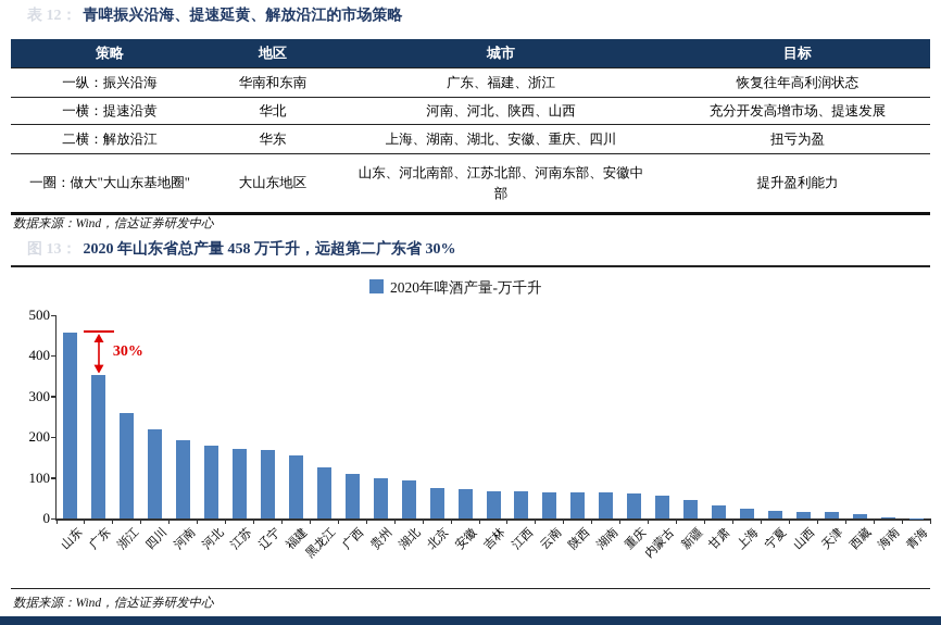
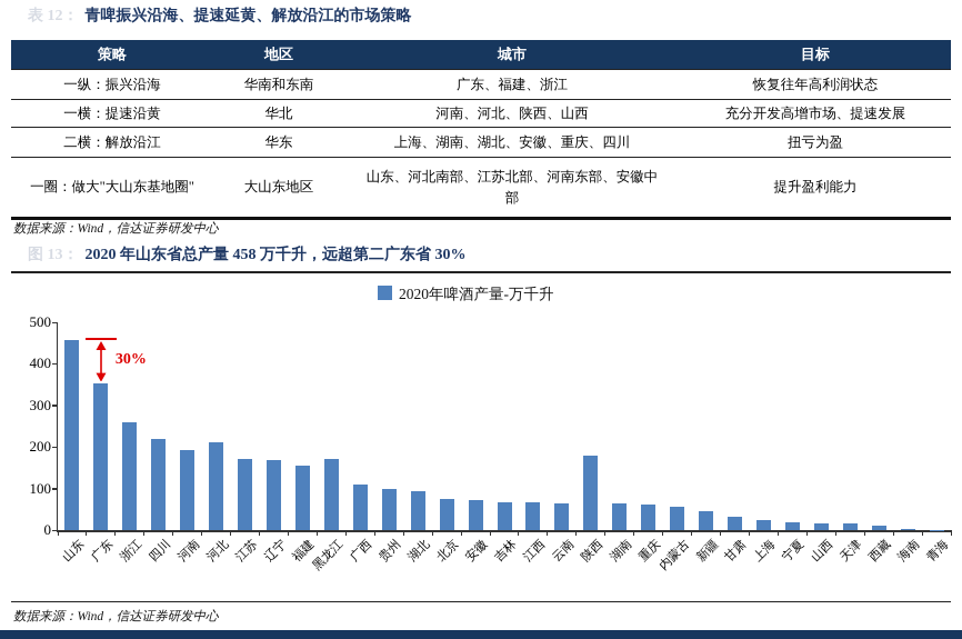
河北: 180 -> 210
黑龙江: 130 -> 170
陕西: 60 -> 180
